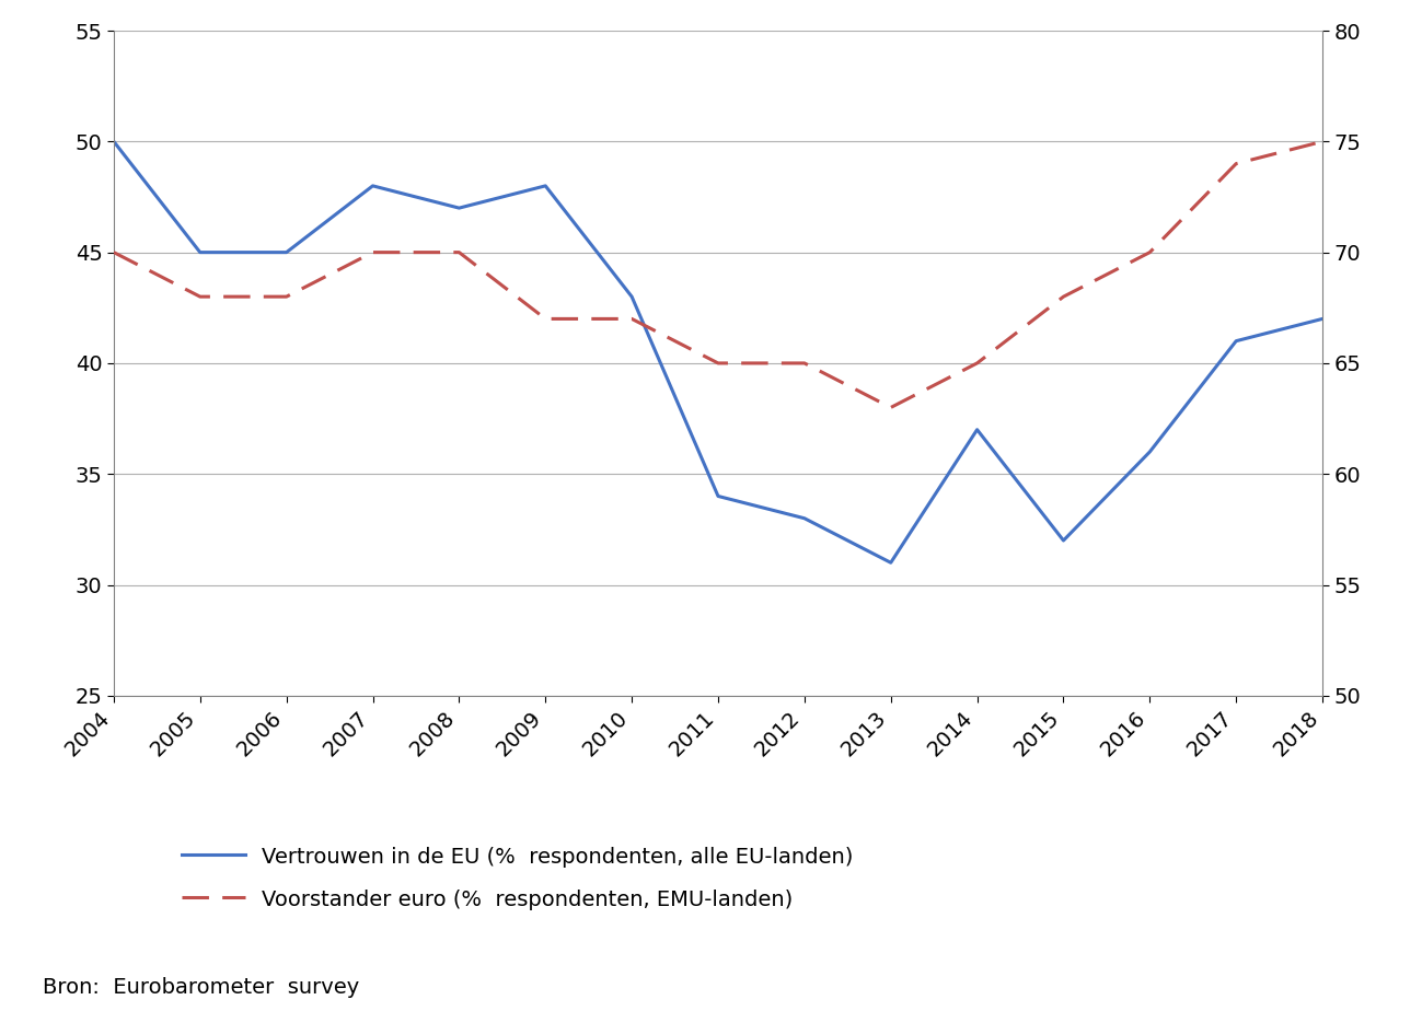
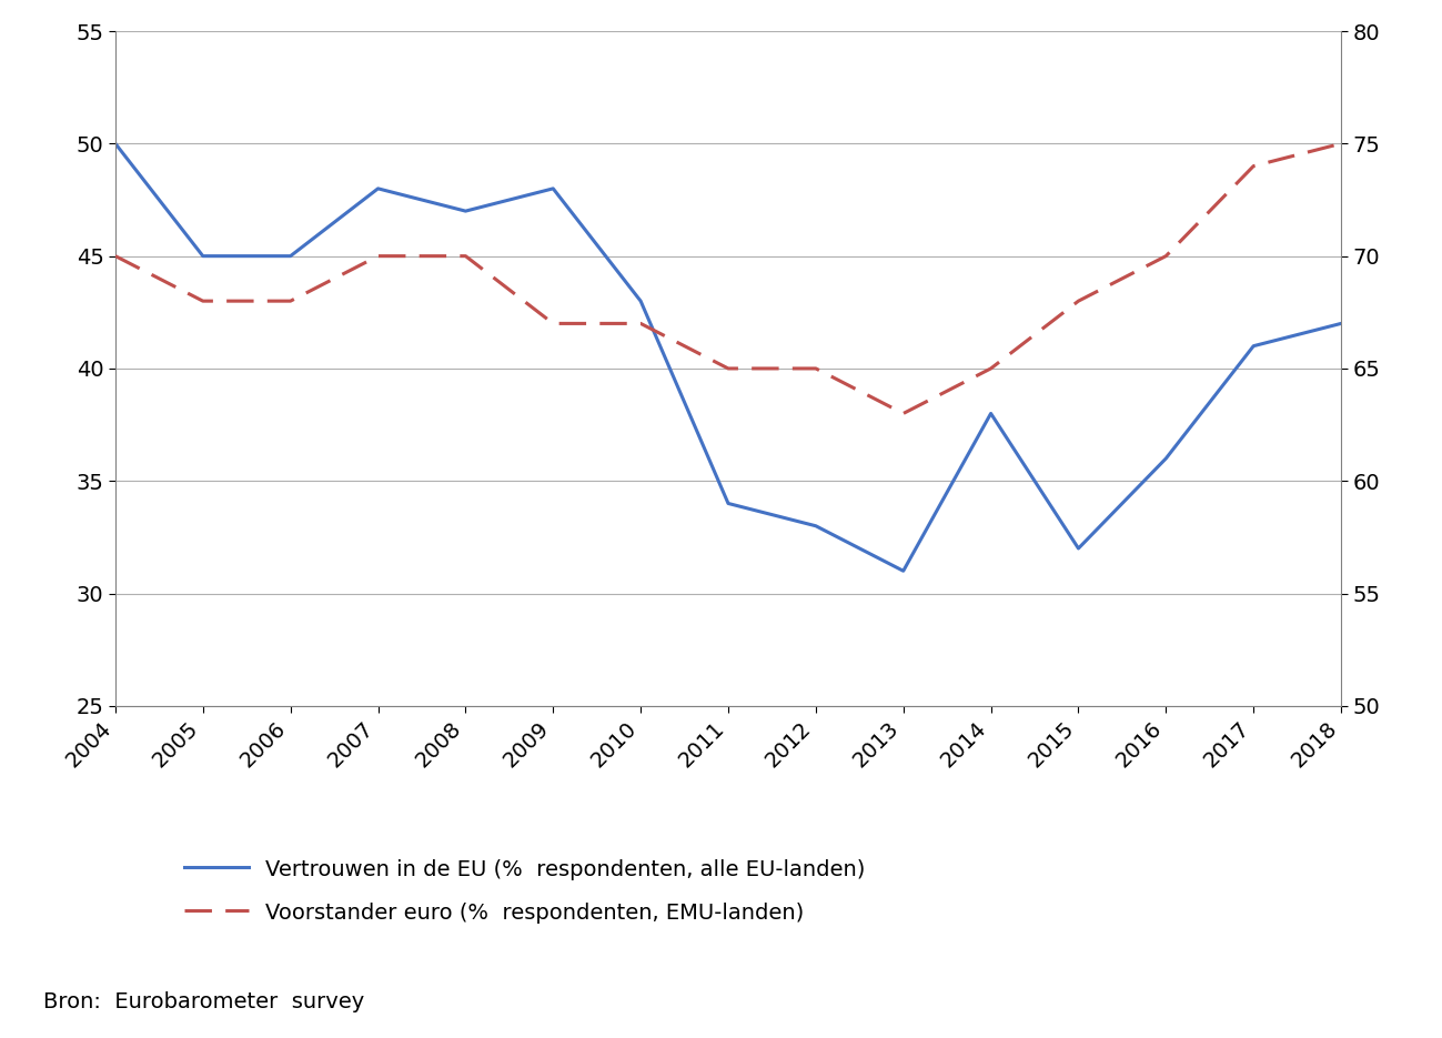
Vertrouwen in de EU (% respondenten, alle EU-landen)/2014: 37 -> 38
